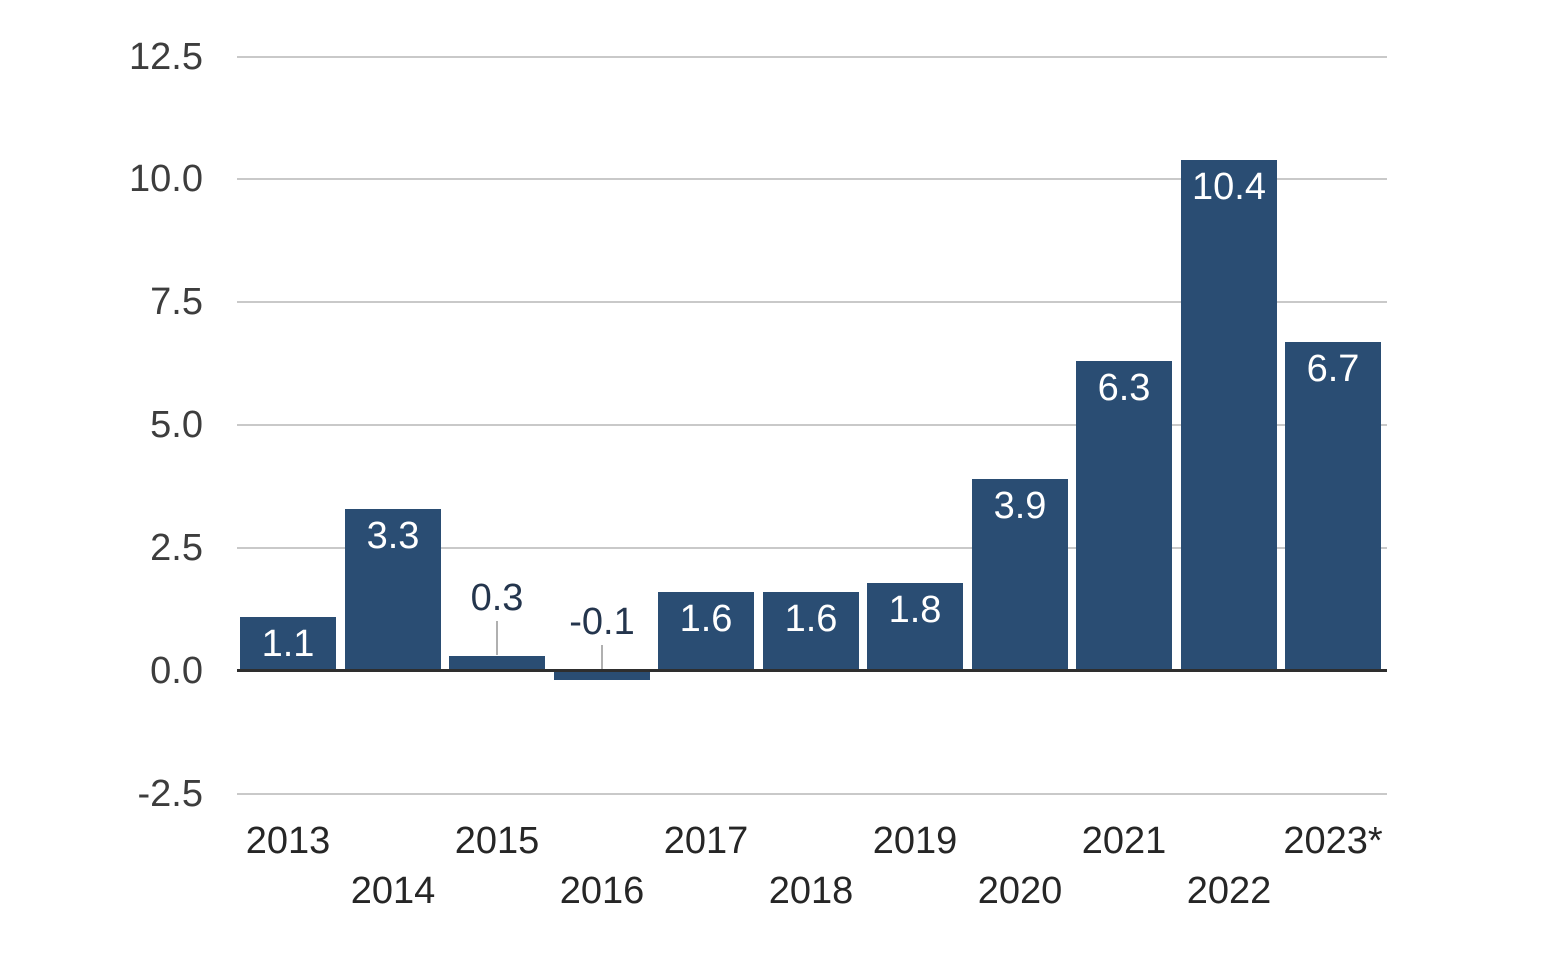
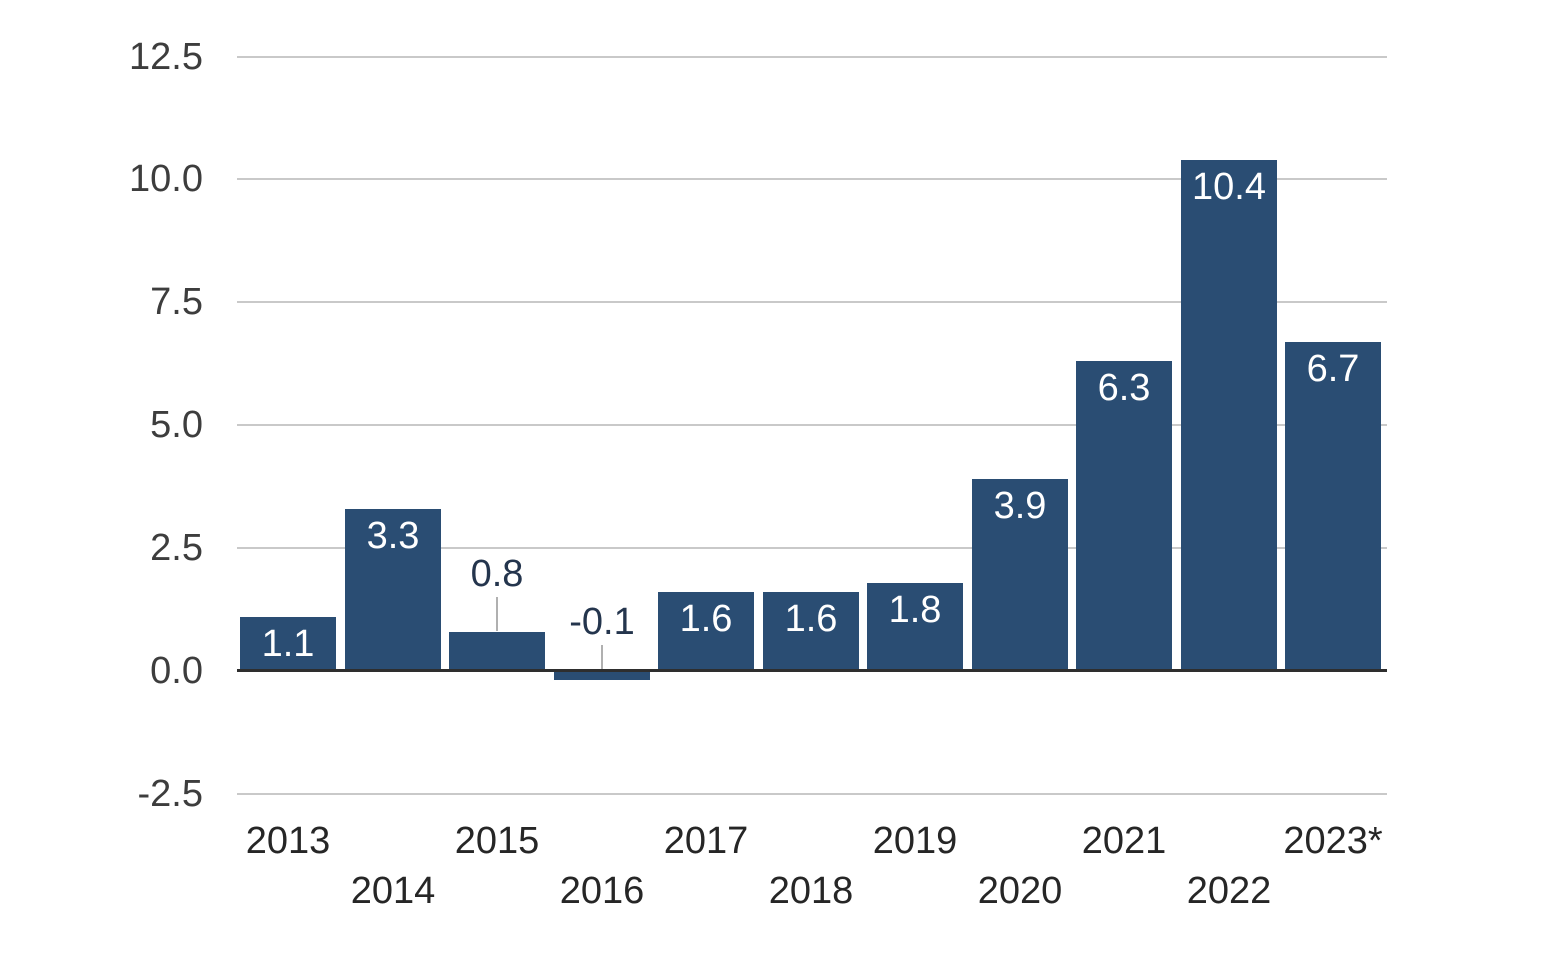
2015: 0.3 -> 0.8
